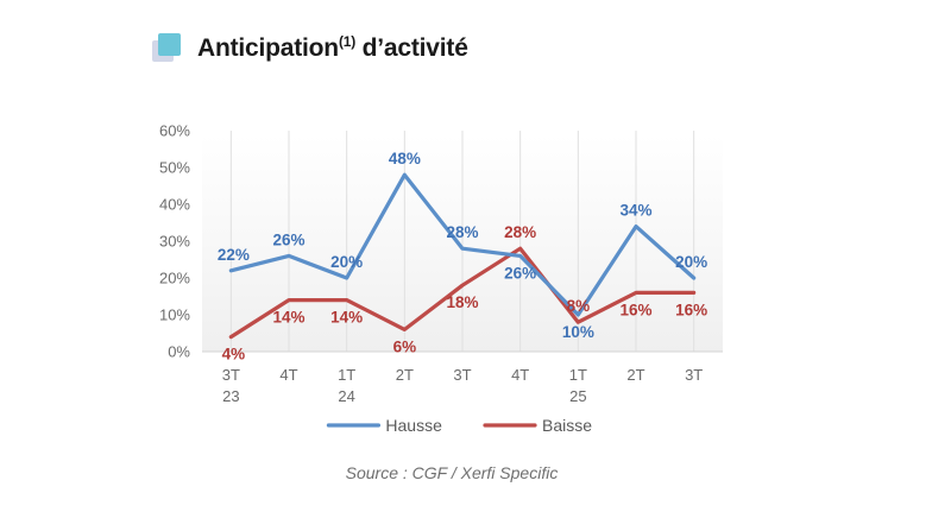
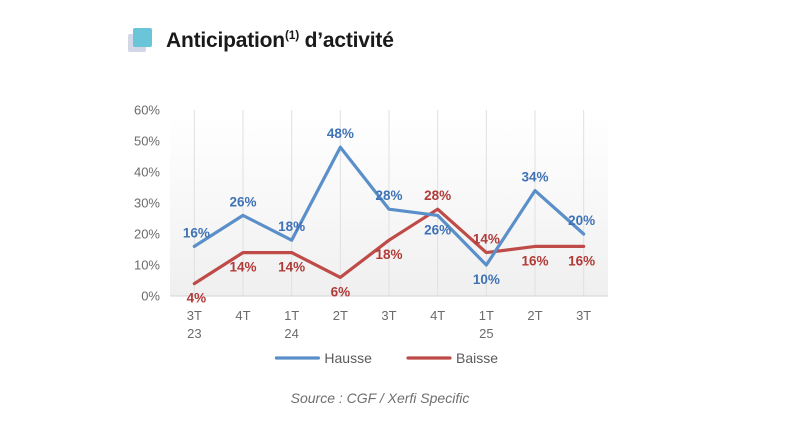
Hausse/3T 23: 22% -> 16%
Hausse/1T 24: 20% -> 18%
Baisse/1T 25: 8% -> 14%
